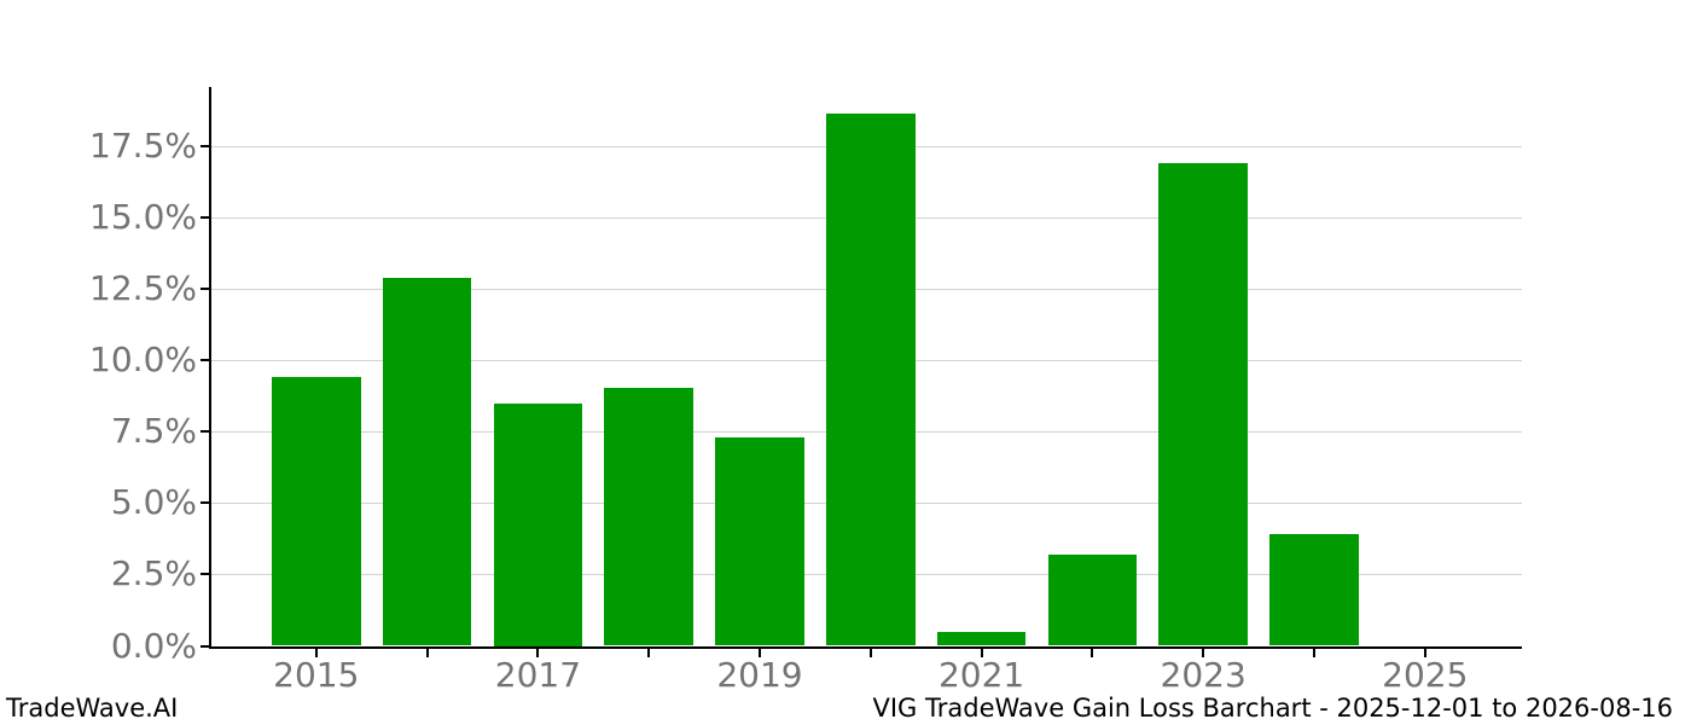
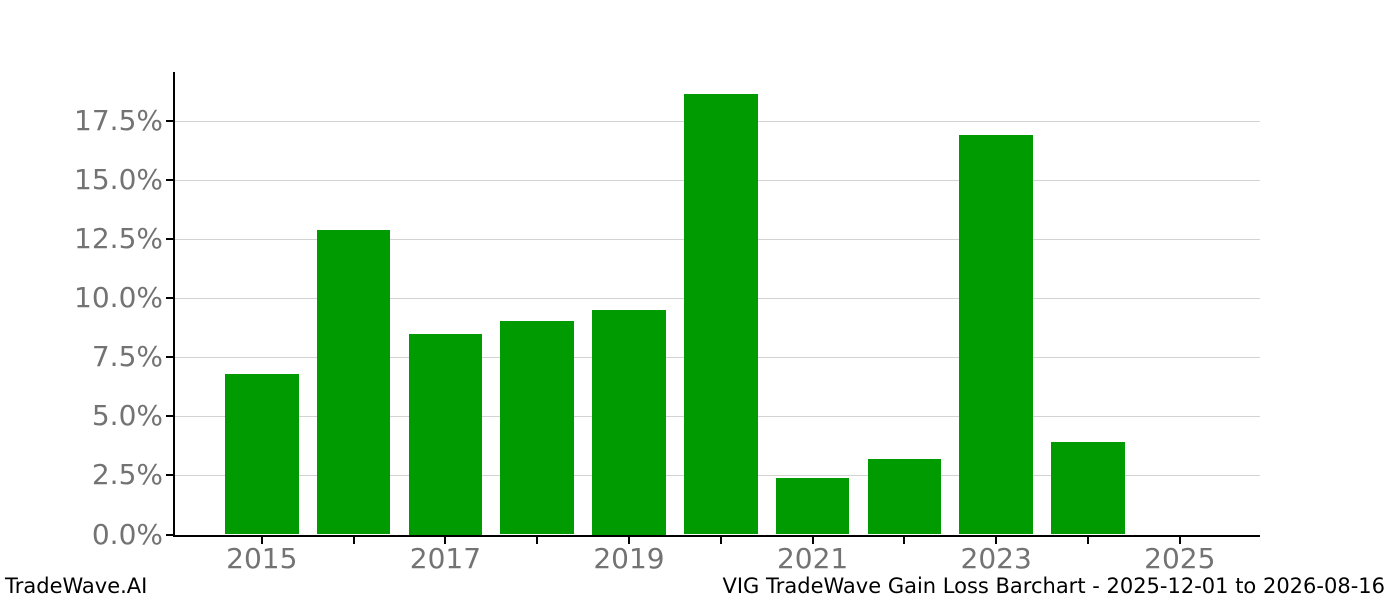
2015: 9.4% -> 6.8%
2019: 7.3% -> 9.5%
2021: 0.5% -> 2.4%
